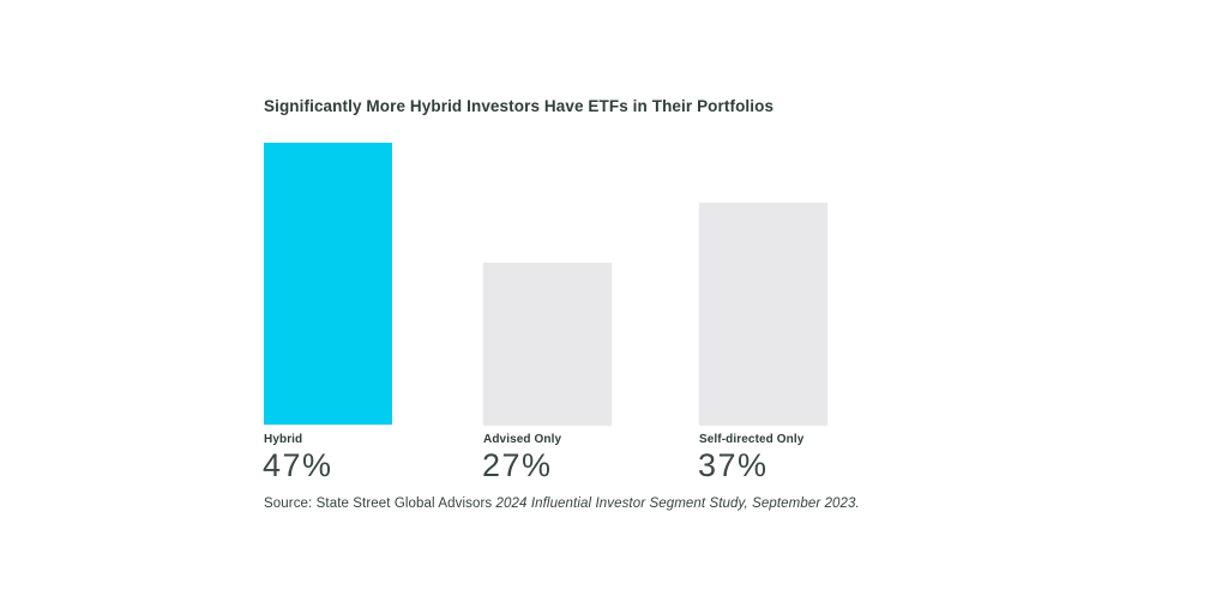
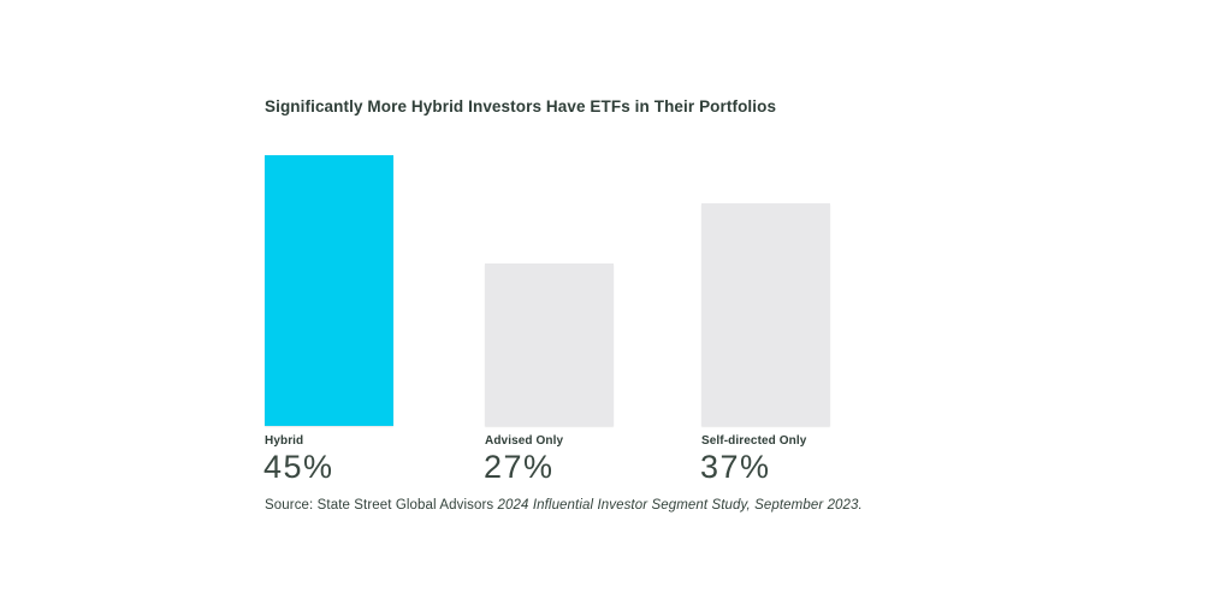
Hybrid: 47% -> 45%
